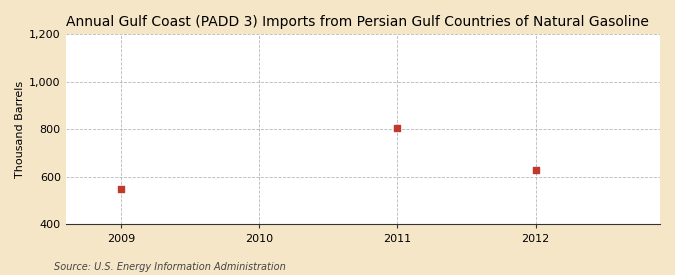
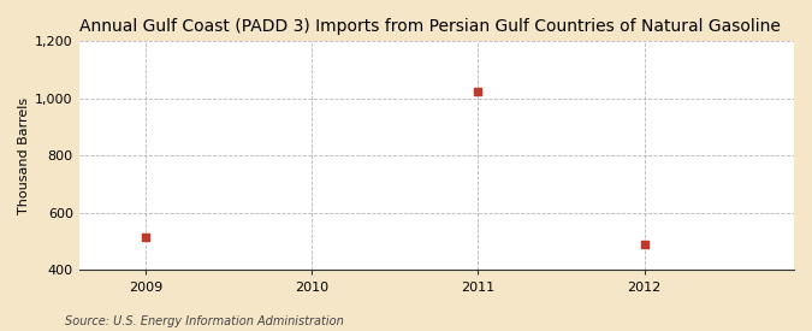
2009: 550 -> 515
2011: 805 -> 1,025
2012: 630 -> 490
